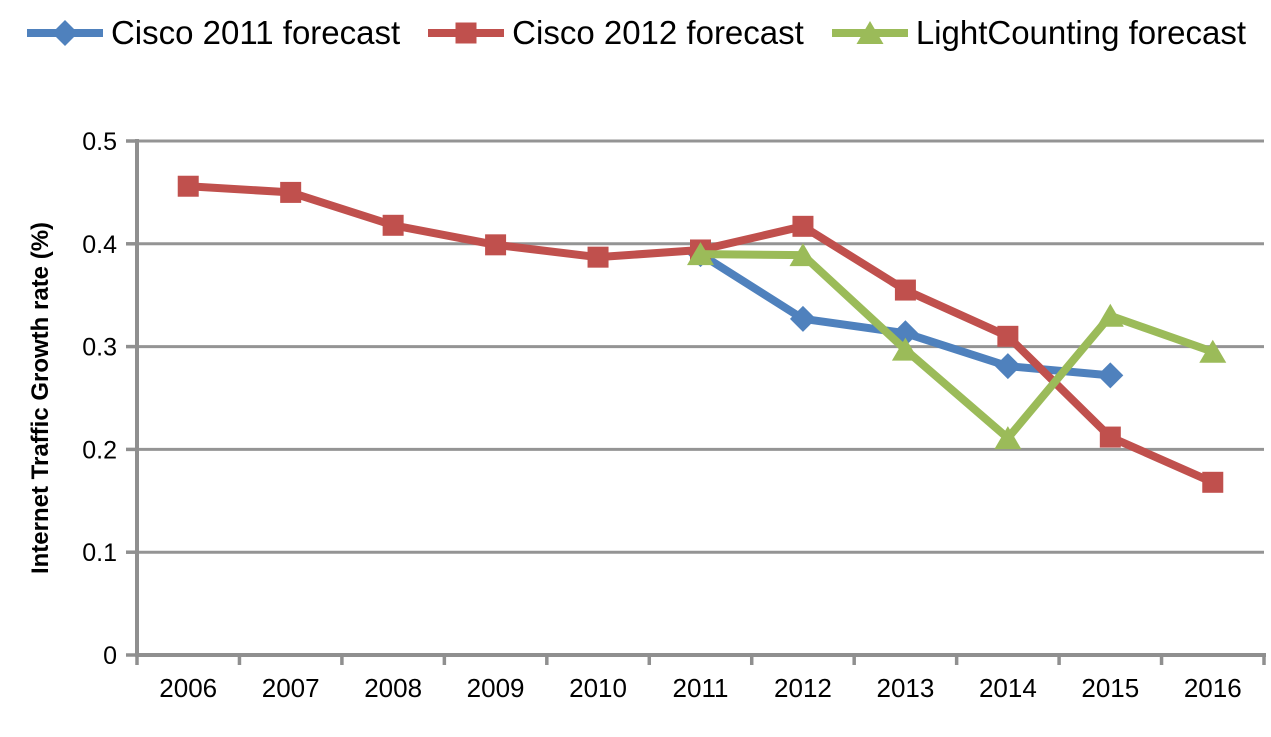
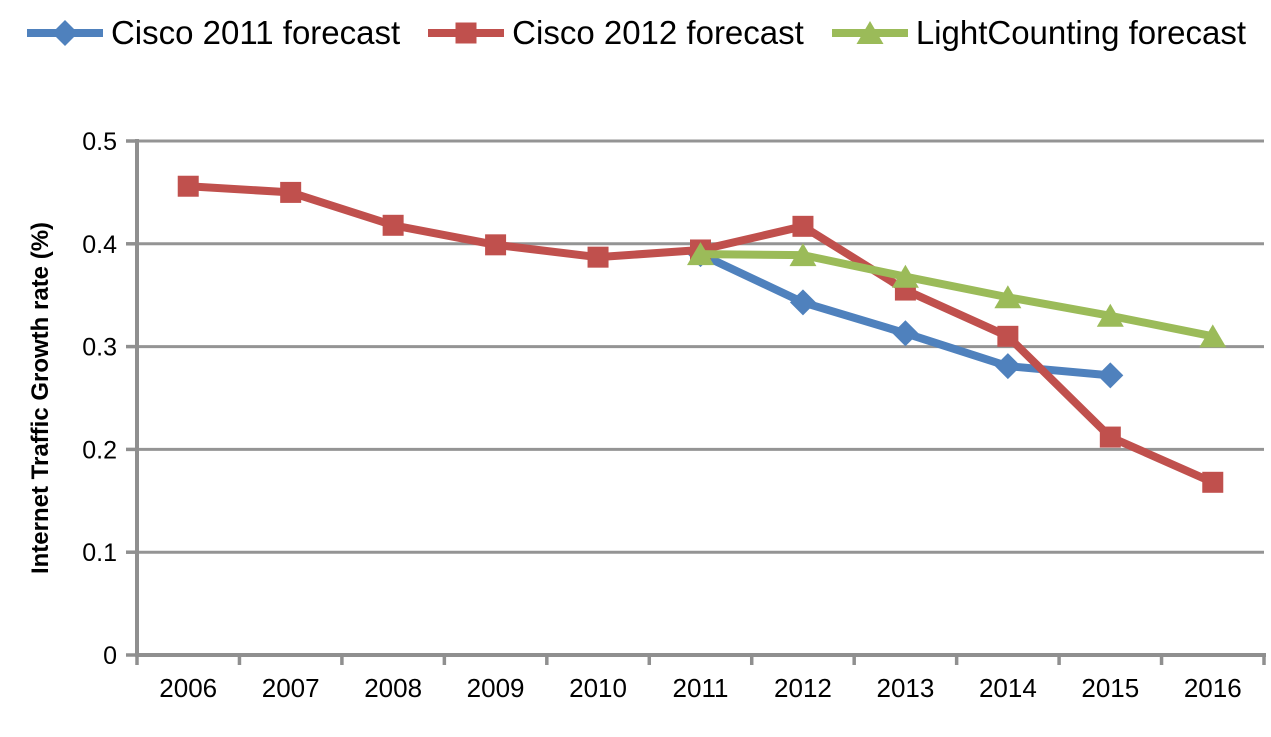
Cisco 2011 forecast/2012: 0.327 -> 0.343
LightCounting forecast/2013: 0.297 -> 0.368
LightCounting forecast/2014: 0.211 -> 0.348
LightCounting forecast/2016: 0.295 -> 0.310
